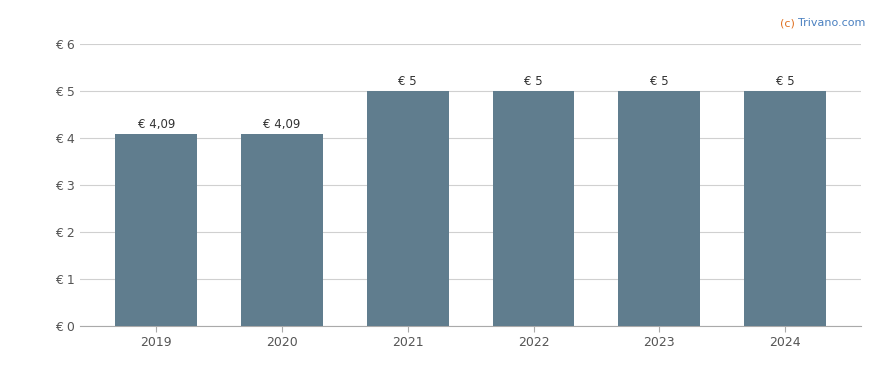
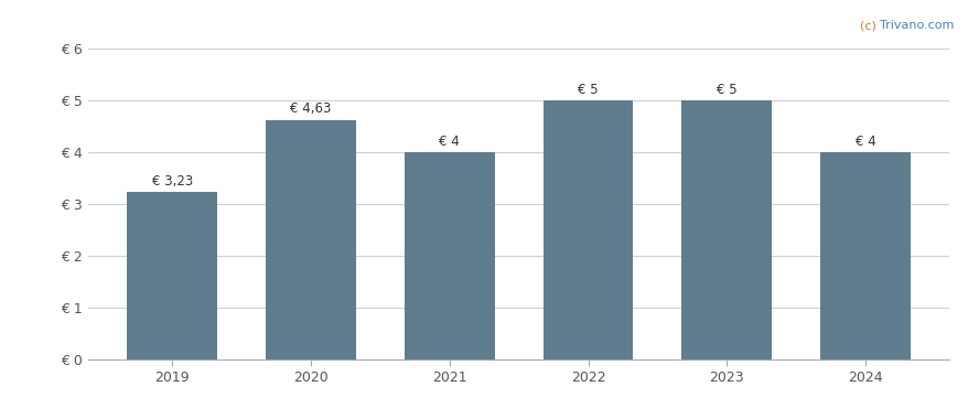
2019: 4,09 -> 3,23
2020: 4,09 -> 4,63
2021: 5 -> 4
2024: 5 -> 4
